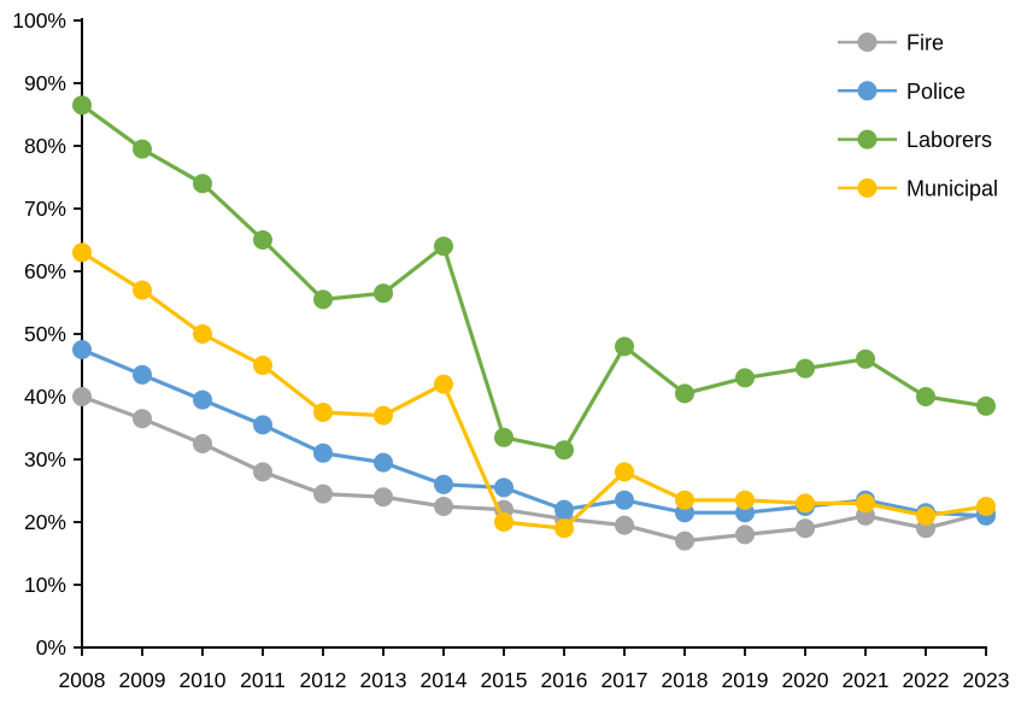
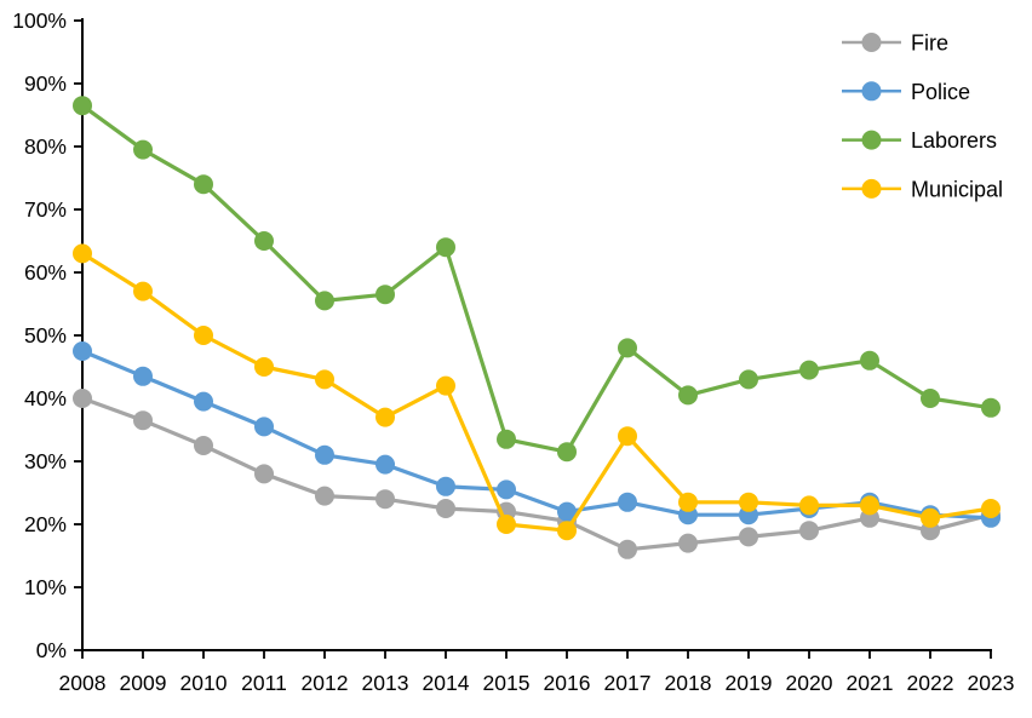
Municipal/2012: 38% -> 43%
Fire/2017: 20% -> 16%
Municipal/2017: 28% -> 34%
